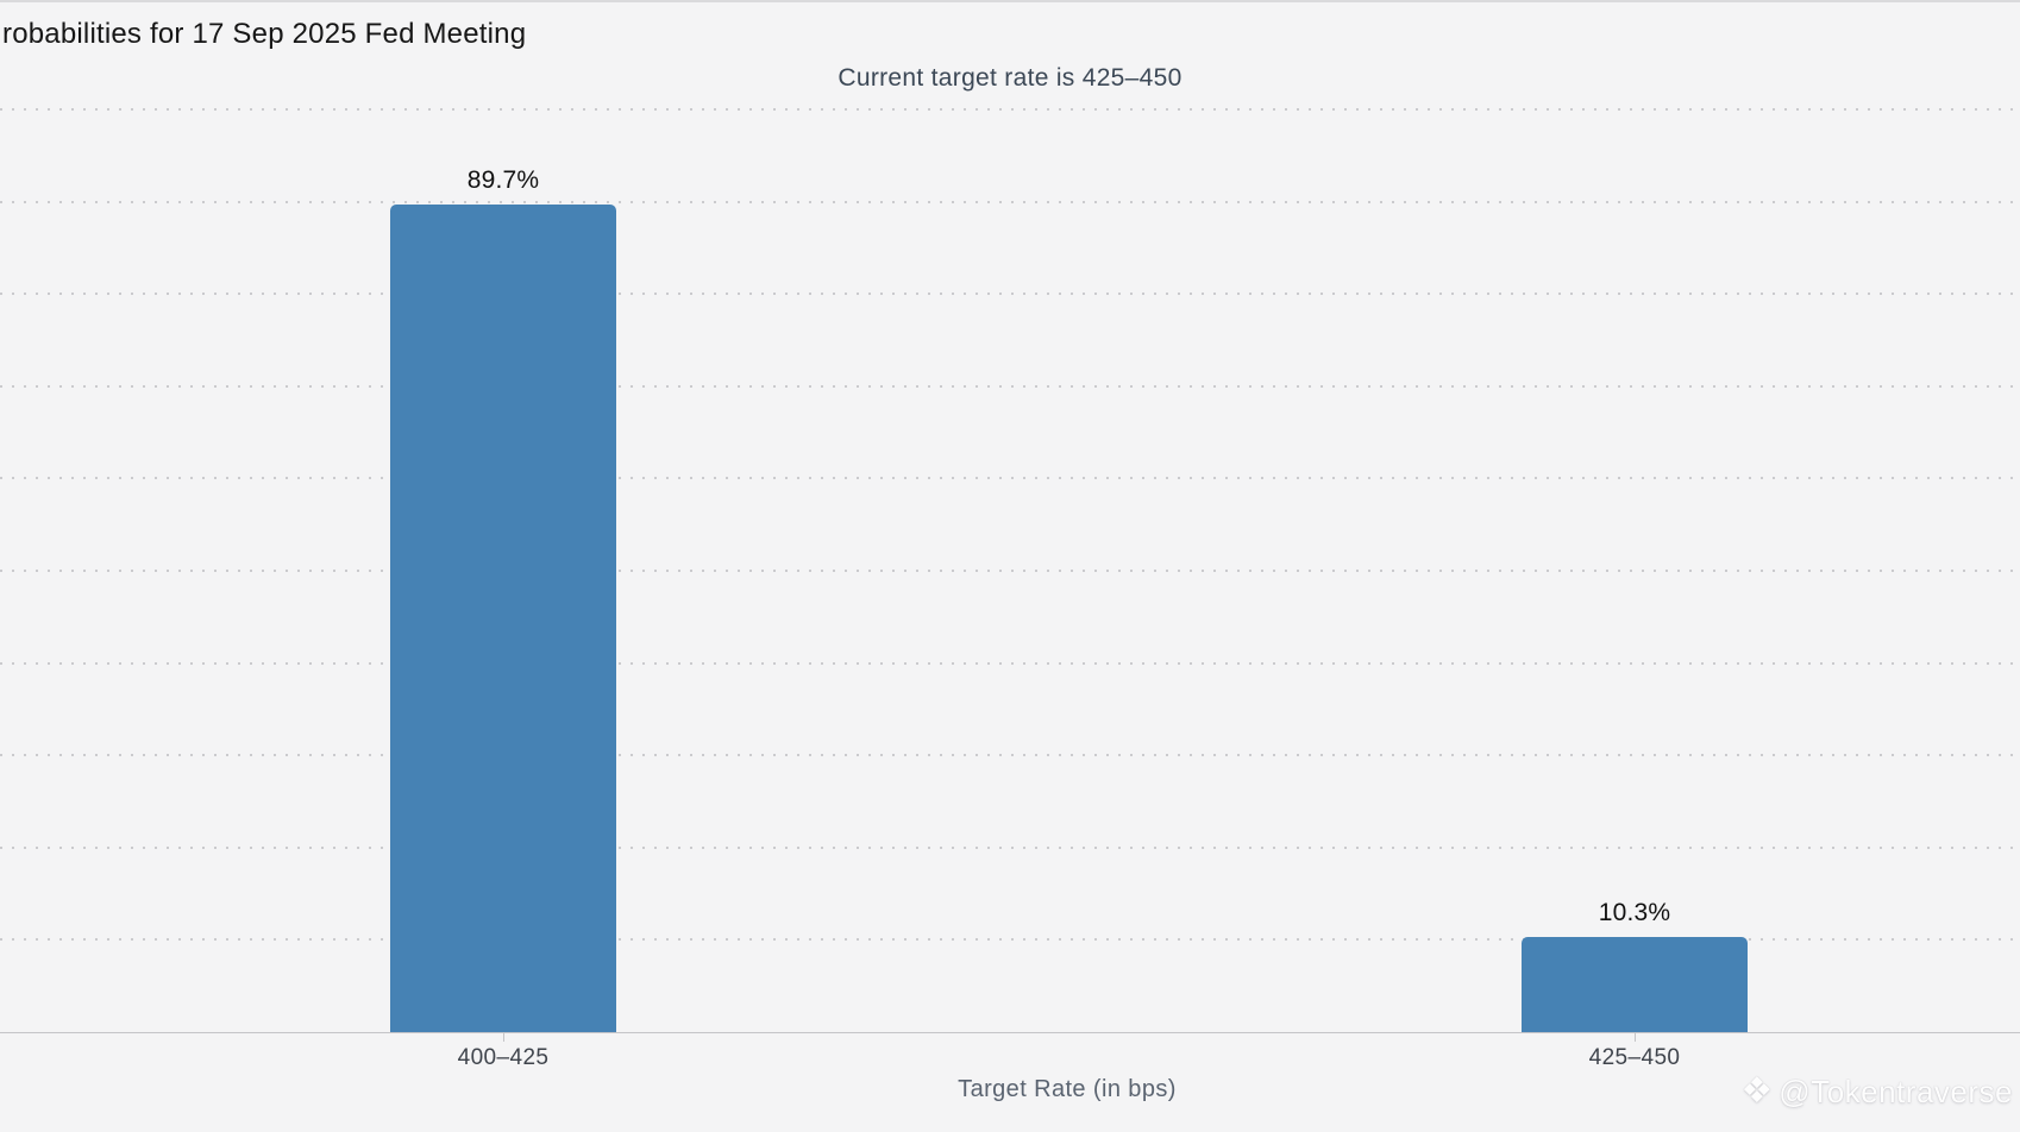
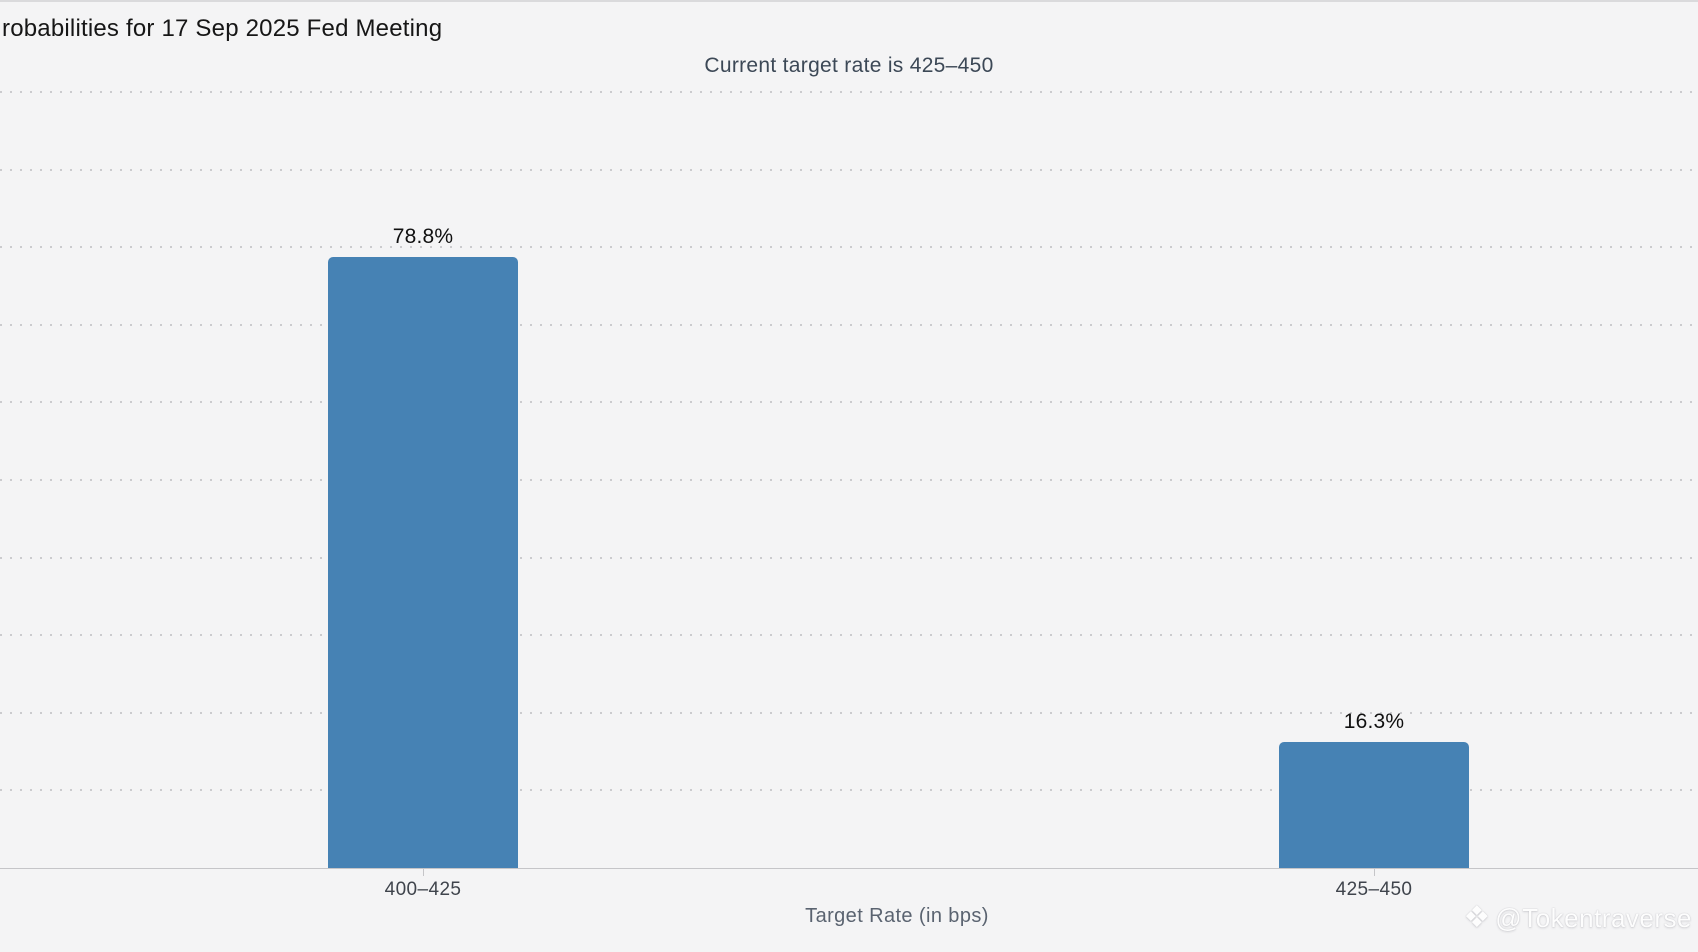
400–425: 89.7% -> 78.8%
425–450: 10.3% -> 16.3%
